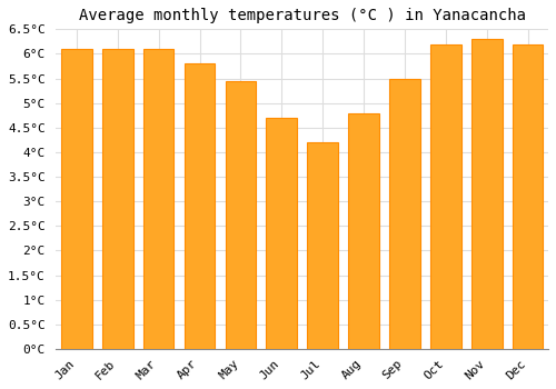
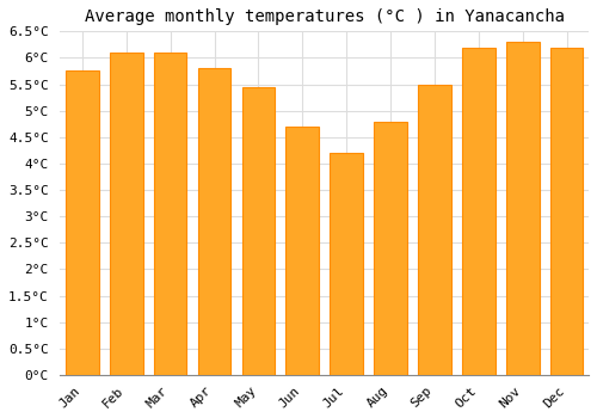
Jan: 6.10°C -> 5.75°C
